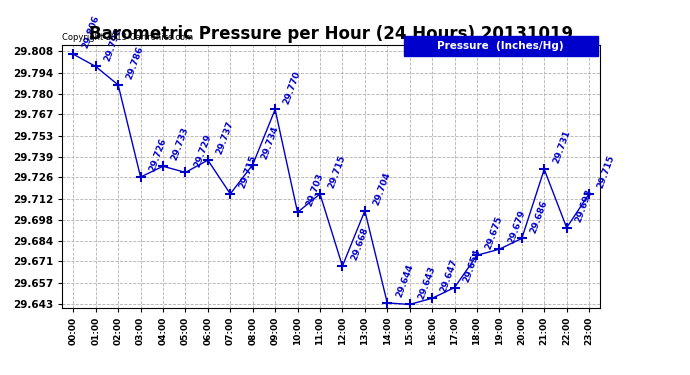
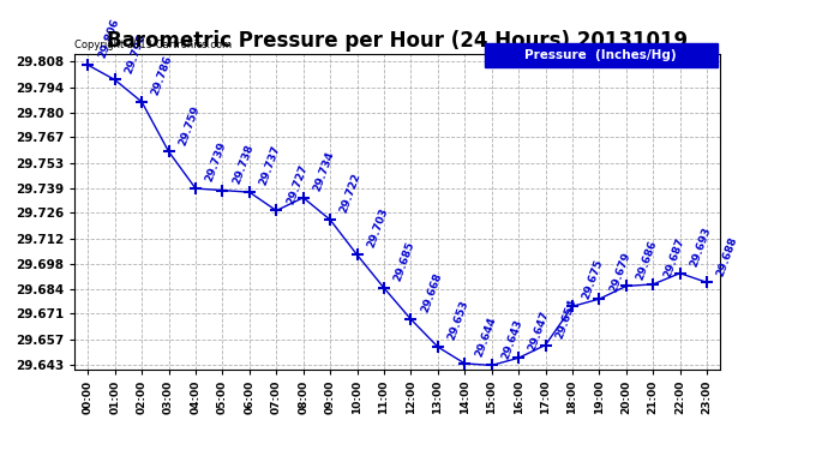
03:00: 29.726 -> 29.759
04:00: 29.733 -> 29.739
05:00: 29.729 -> 29.738
07:00: 29.715 -> 29.727
09:00: 29.770 -> 29.722
11:00: 29.715 -> 29.685
13:00: 29.704 -> 29.653
21:00: 29.731 -> 29.687
23:00: 29.715 -> 29.688
